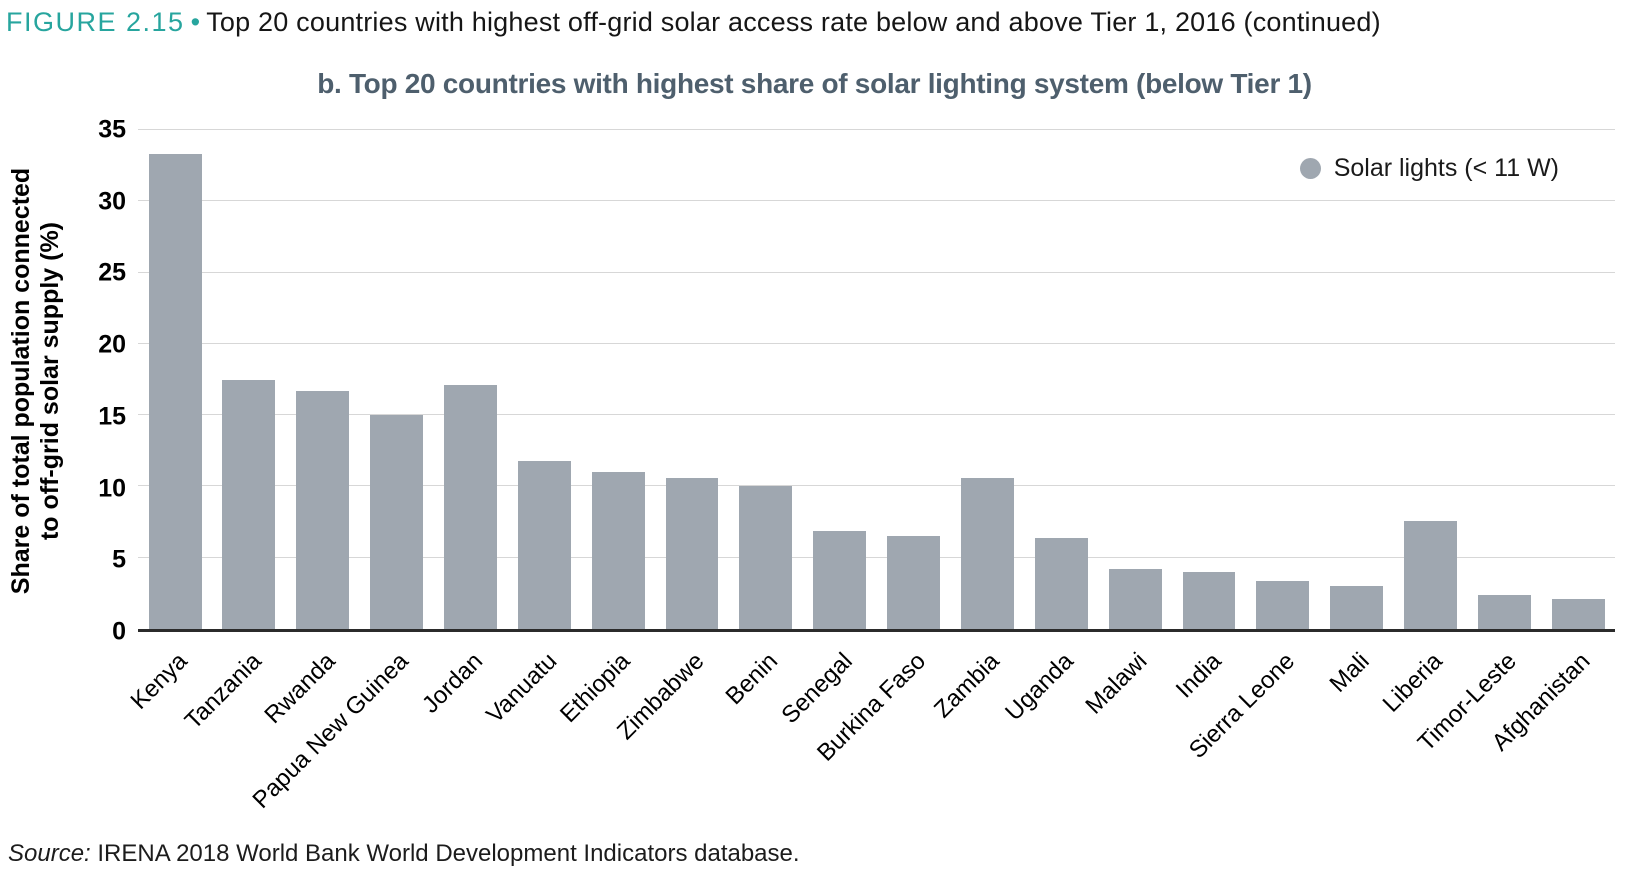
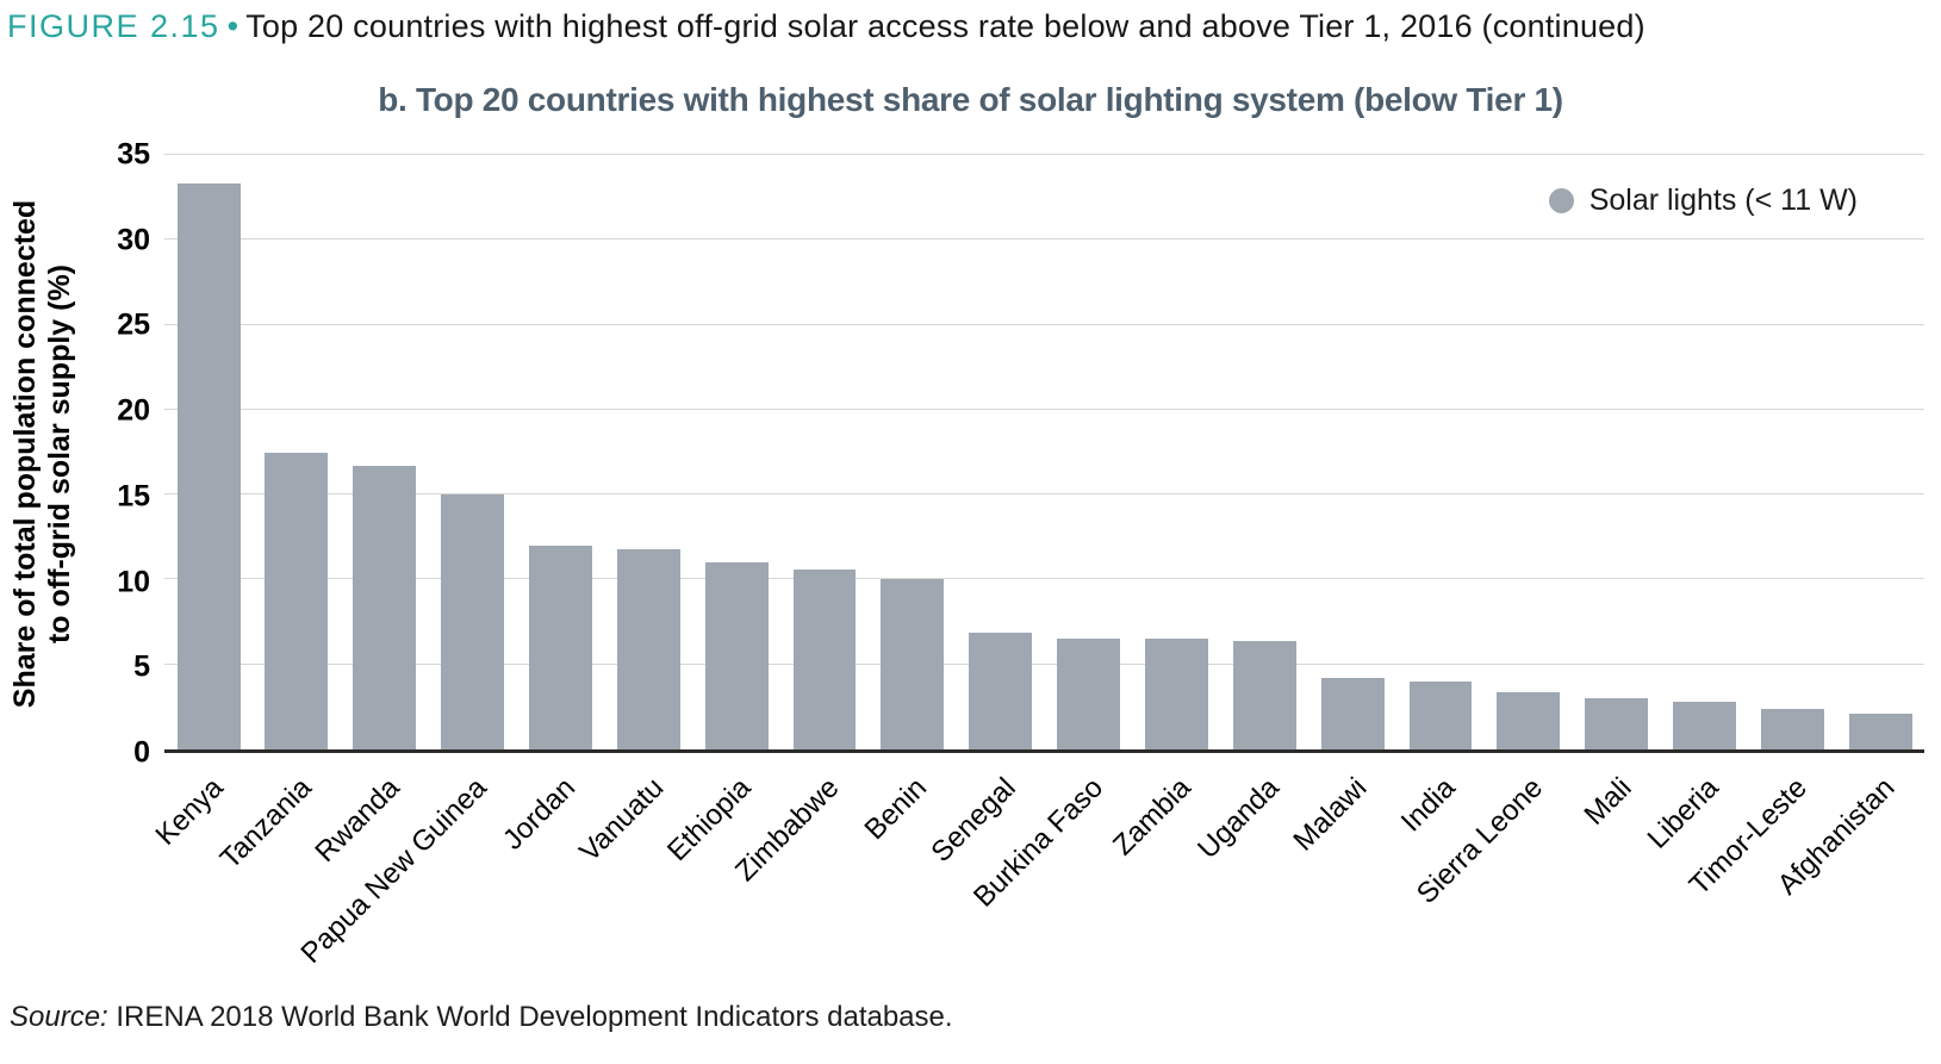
Jordan: 17.1 -> 12.0
Zambia: 10.6 -> 6.5
Liberia: 7.6 -> 2.8
